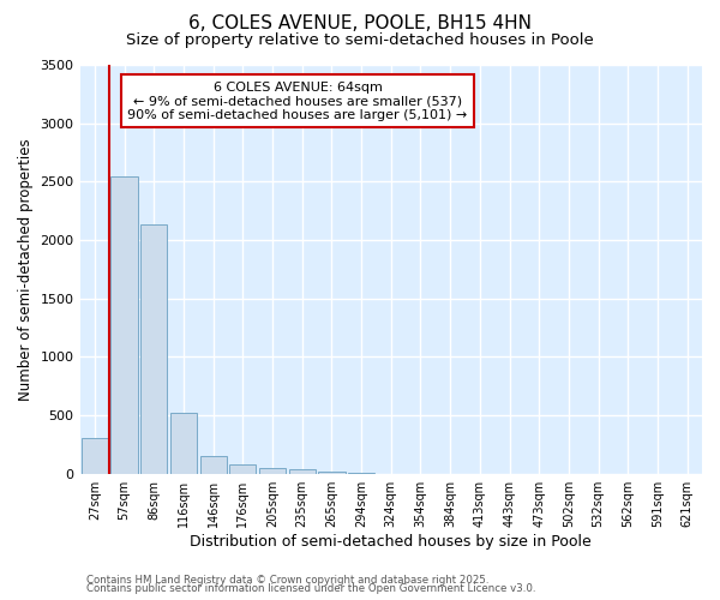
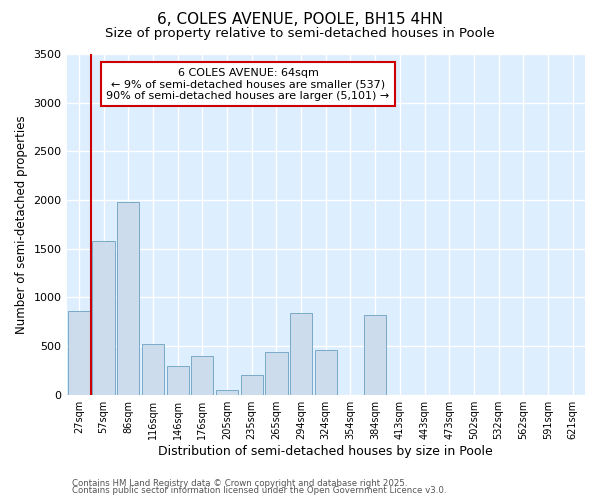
27sqm: 310 -> 860
57sqm: 2540 -> 1580
86sqm: 2130 -> 1980
146sqm: 160 -> 300
176sqm: 80 -> 400
235sqm: 40 -> 200
265sqm: 20 -> 440
294sqm: 0 -> 840
324sqm: 0 -> 460
384sqm: 0 -> 820
